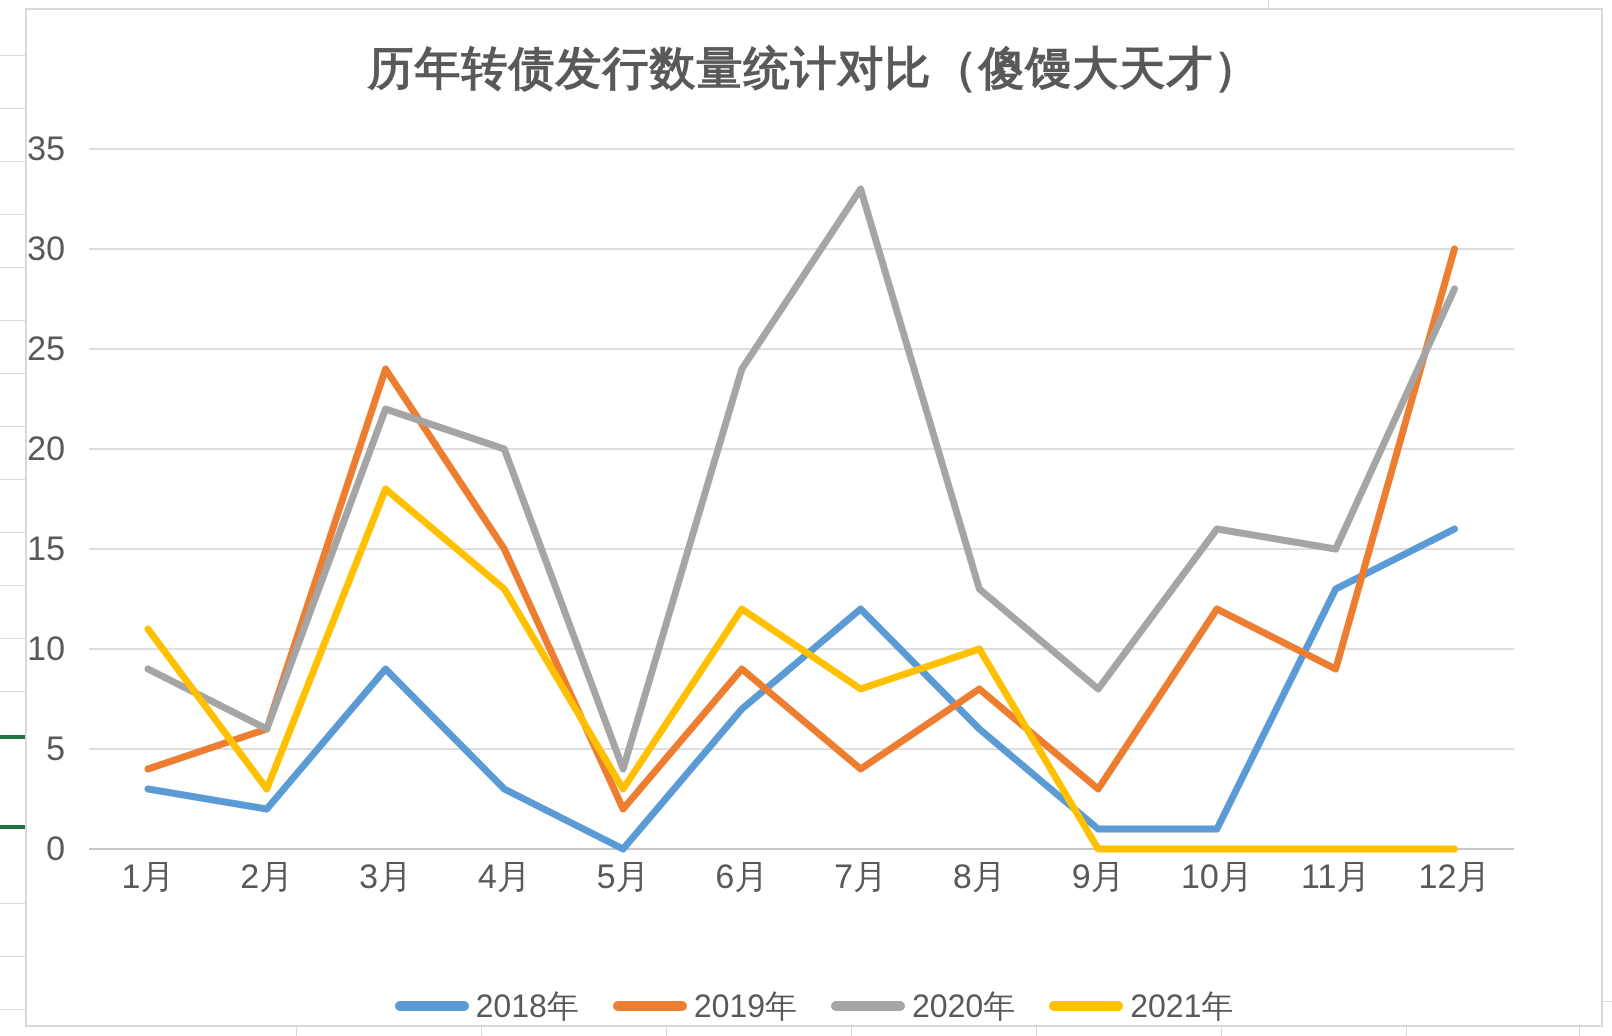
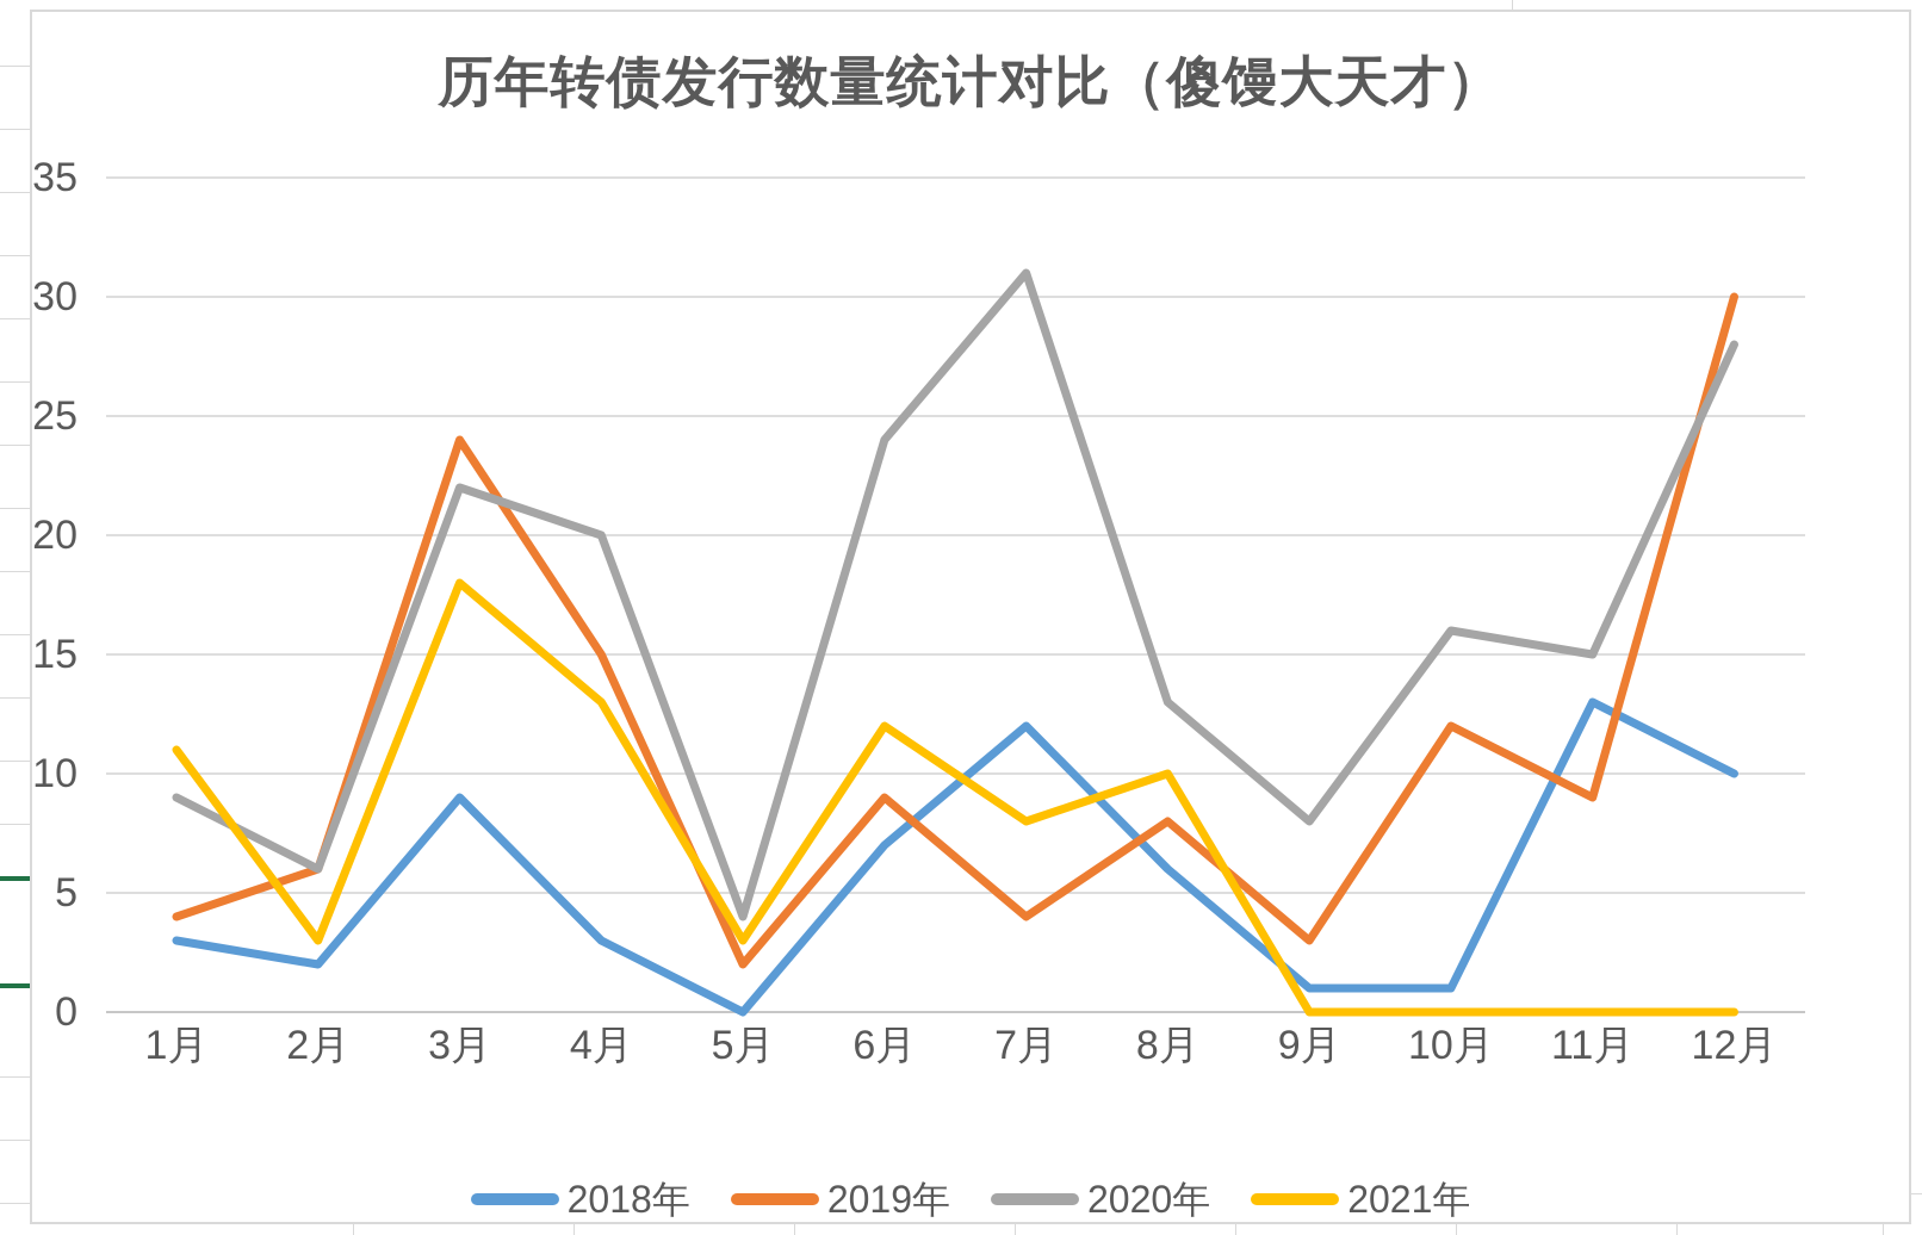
2020年/7月: 33 -> 31
2018年/12月: 16 -> 10
